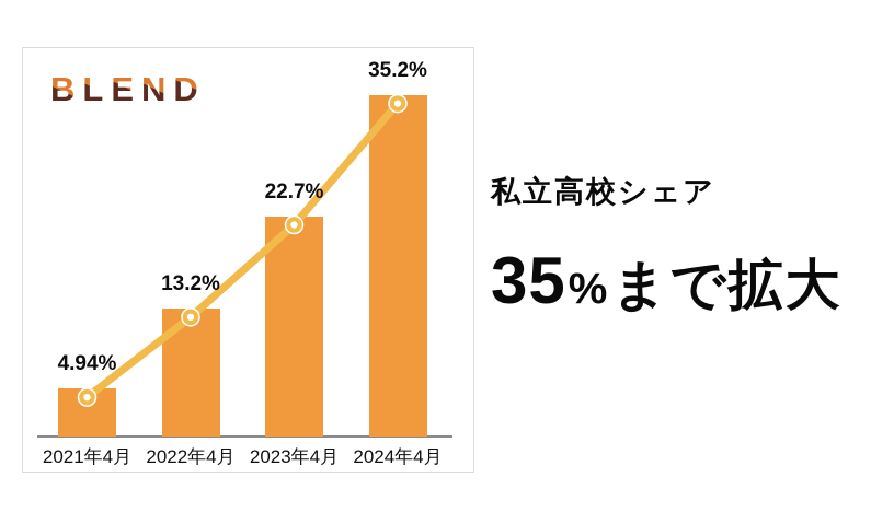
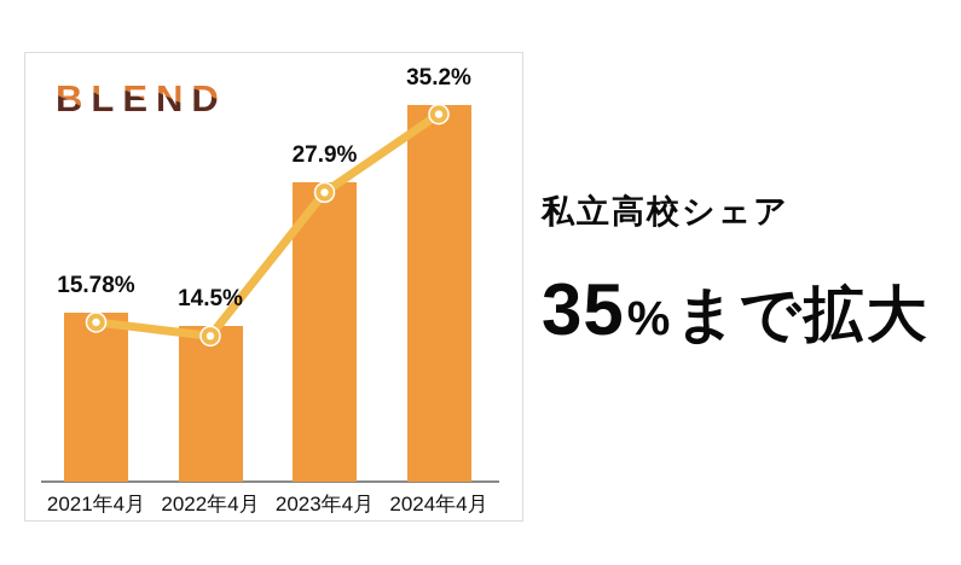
2021年4月: 4.94% -> 15.78%
2022年4月: 13.2% -> 14.5%
2023年4月: 22.7% -> 27.9%
